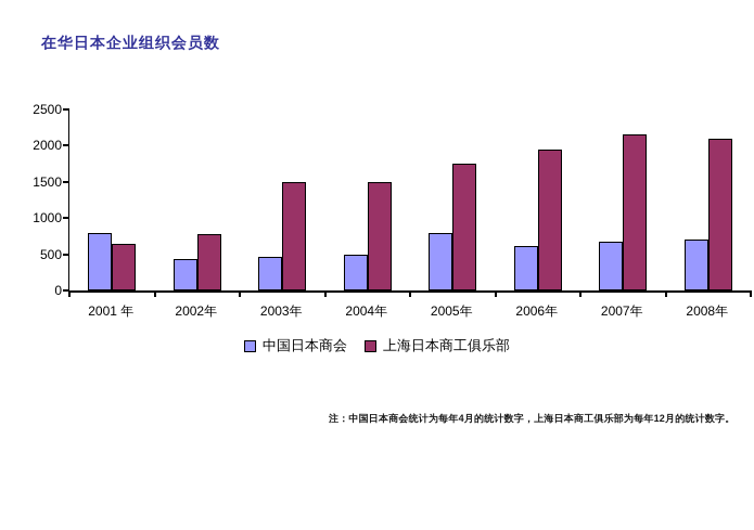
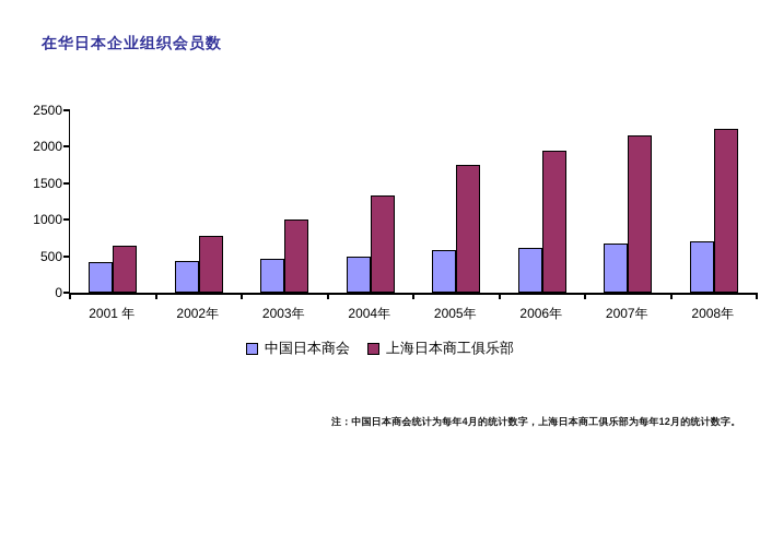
中国日本商会/2001 年: 800 -> 400
上海日本商工俱乐部/2003年: 1500 -> 1000
上海日本商工俱乐部/2004年: 1500 -> 1300
中国日本商会/2005年: 800 -> 600
上海日本商工俱乐部/2008年: 2100 -> 2200
